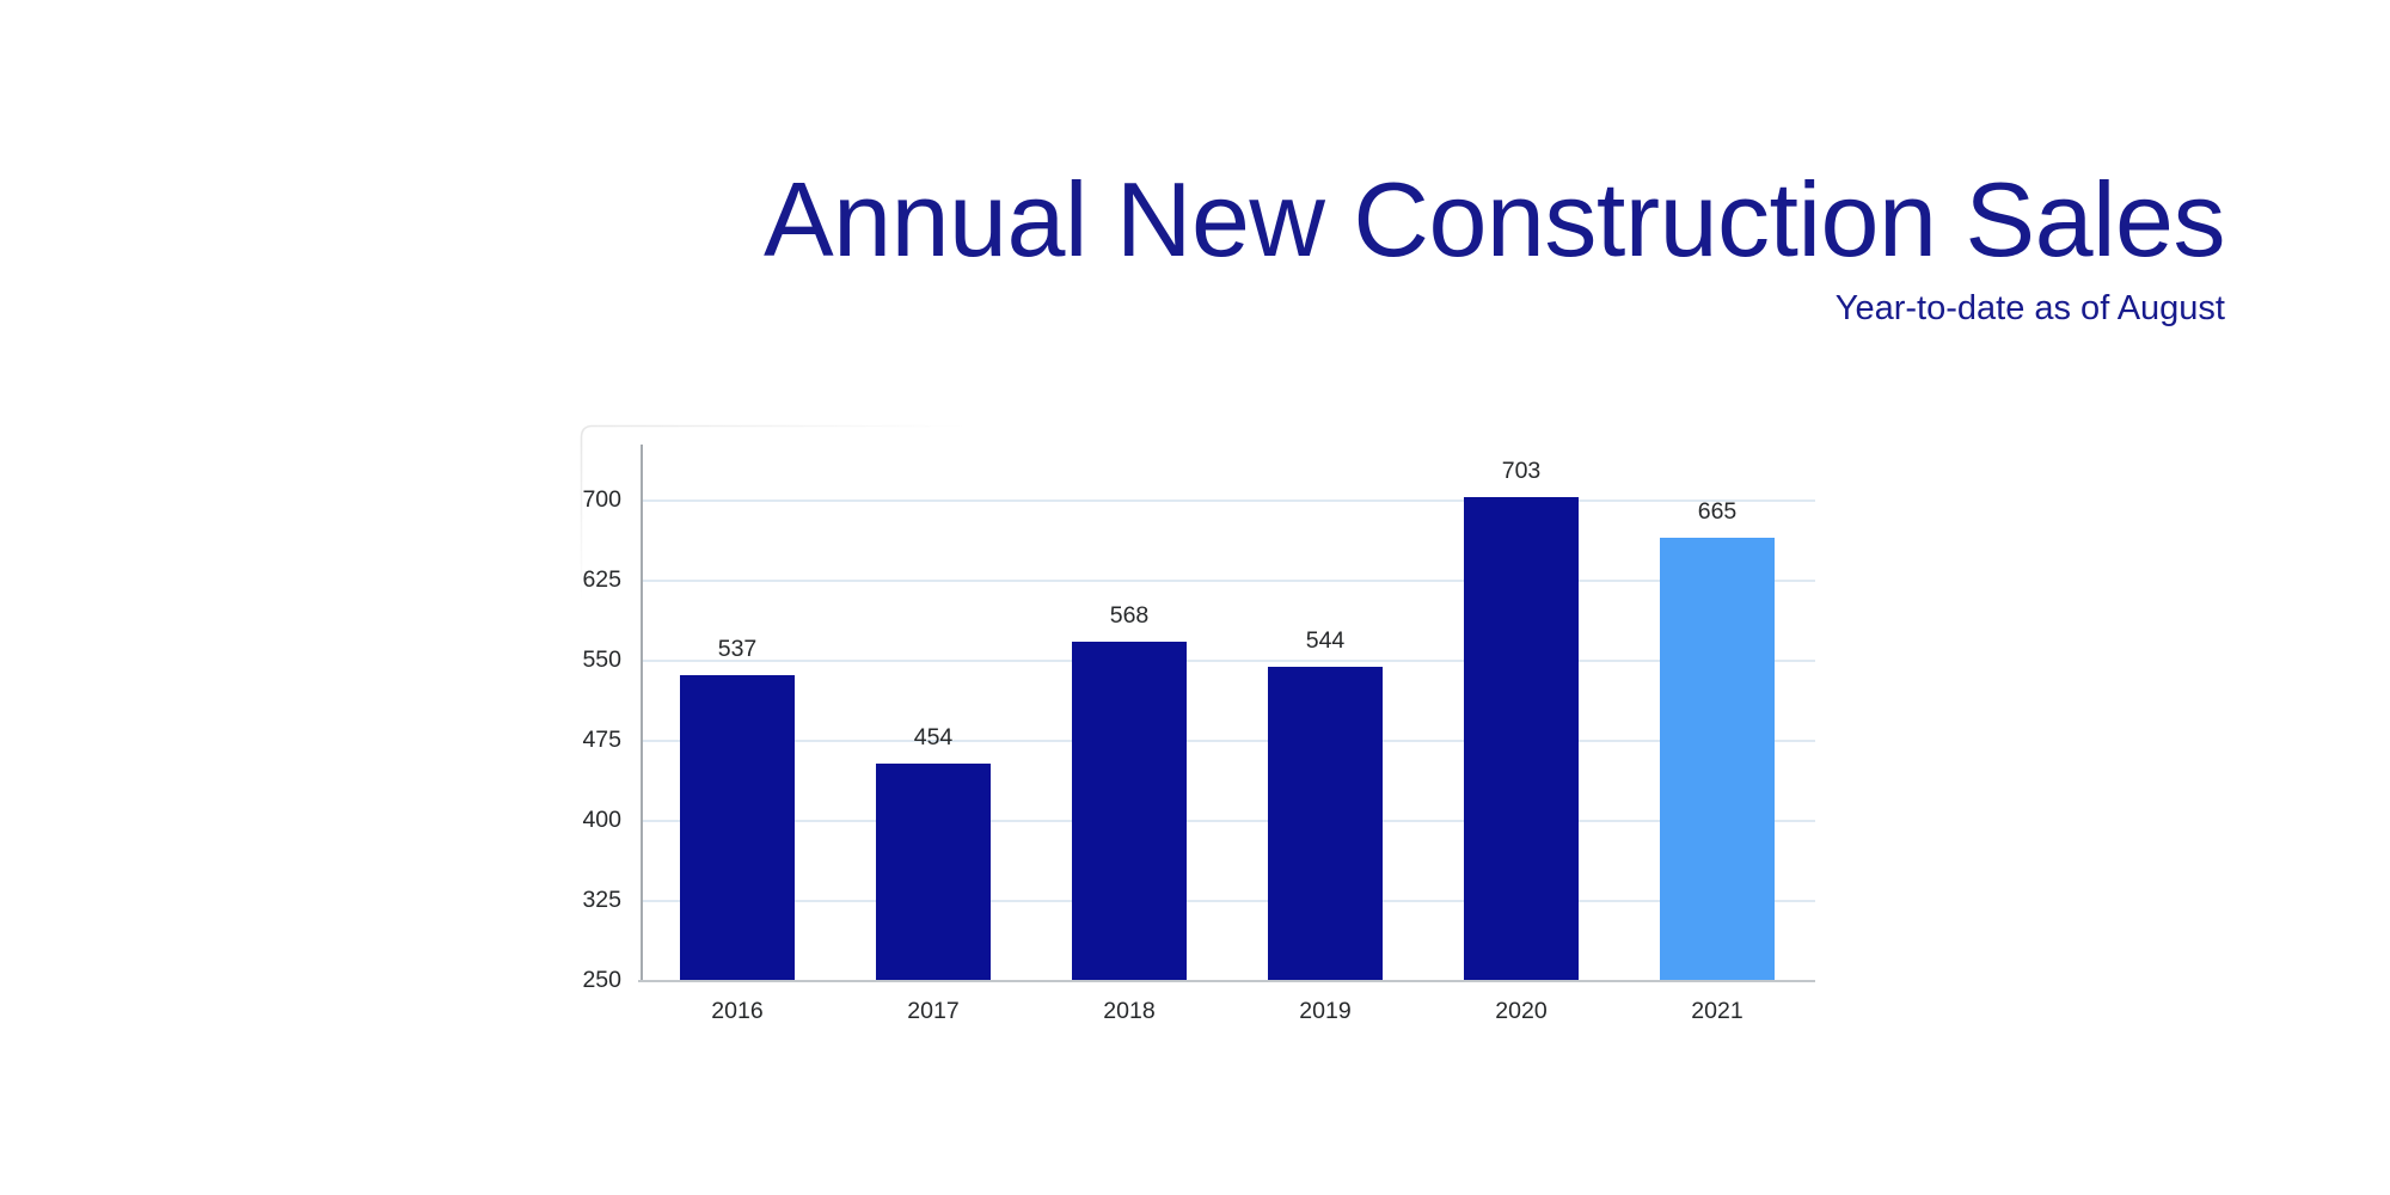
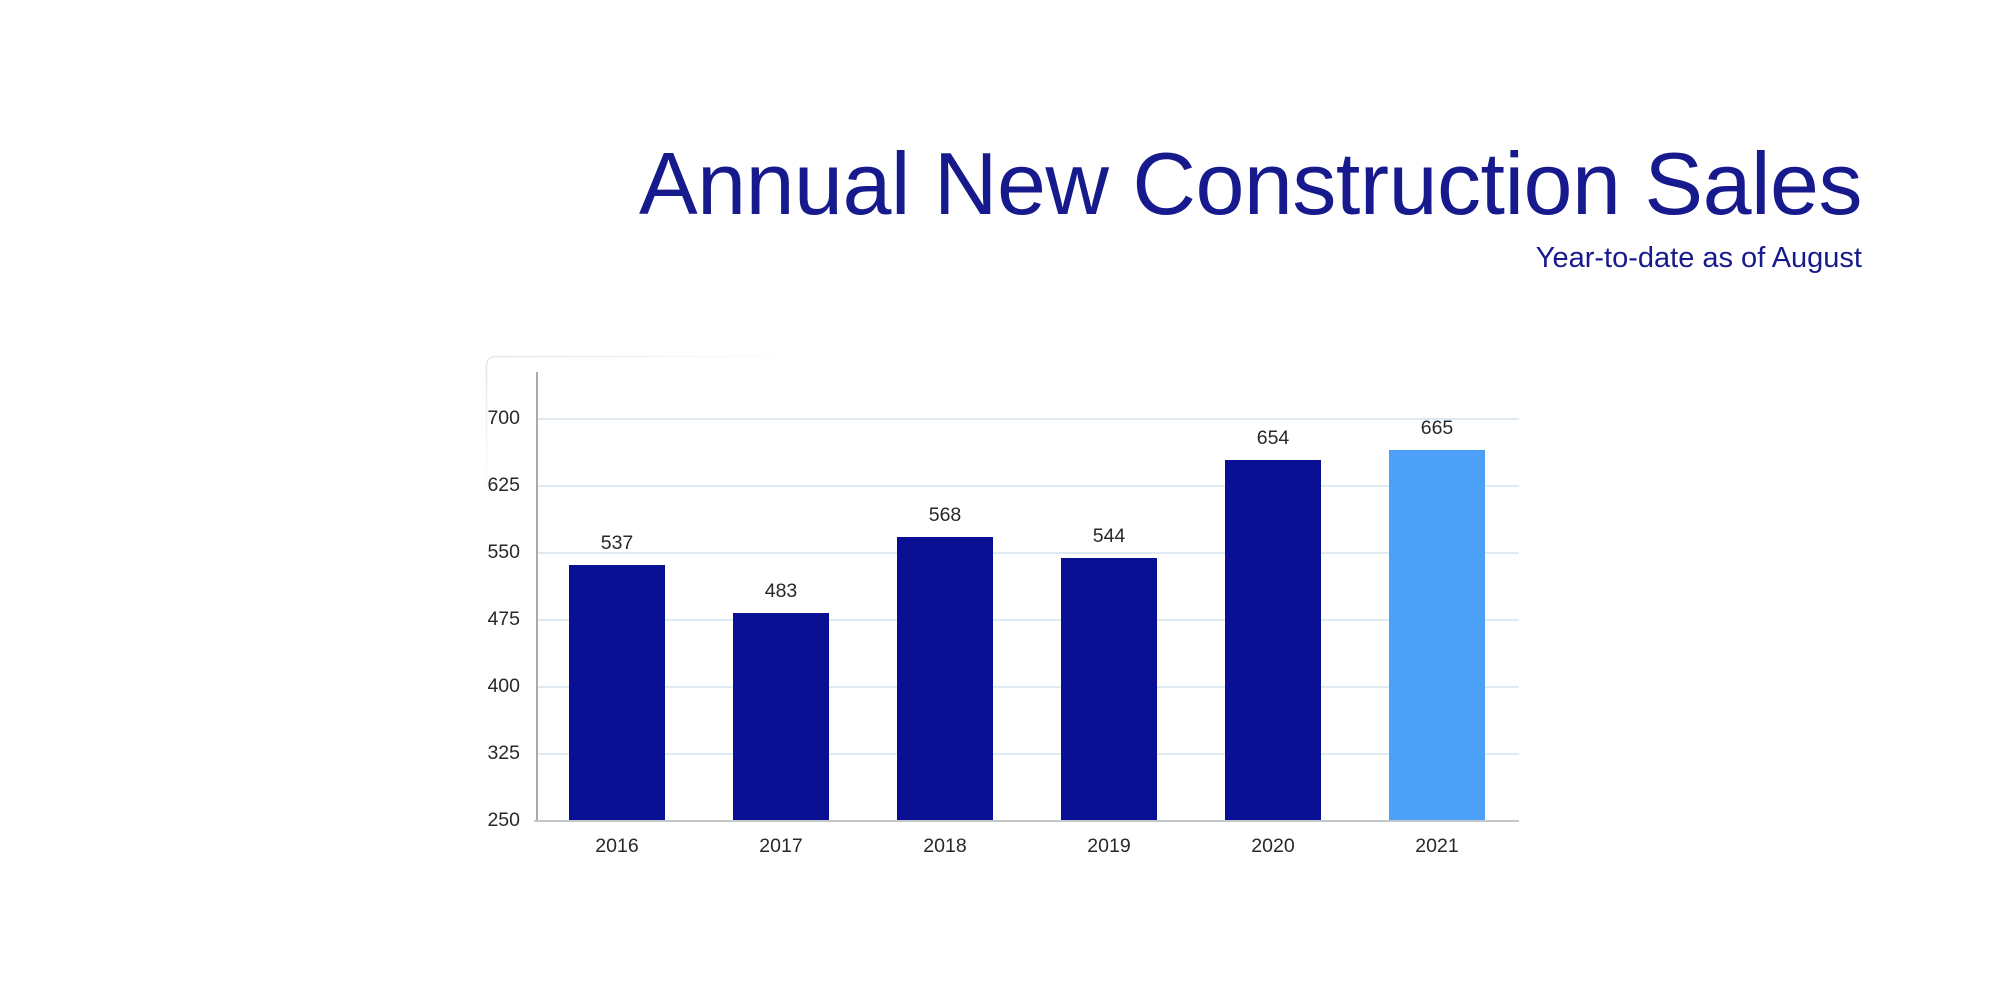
2017: 454 -> 483
2020: 703 -> 654
